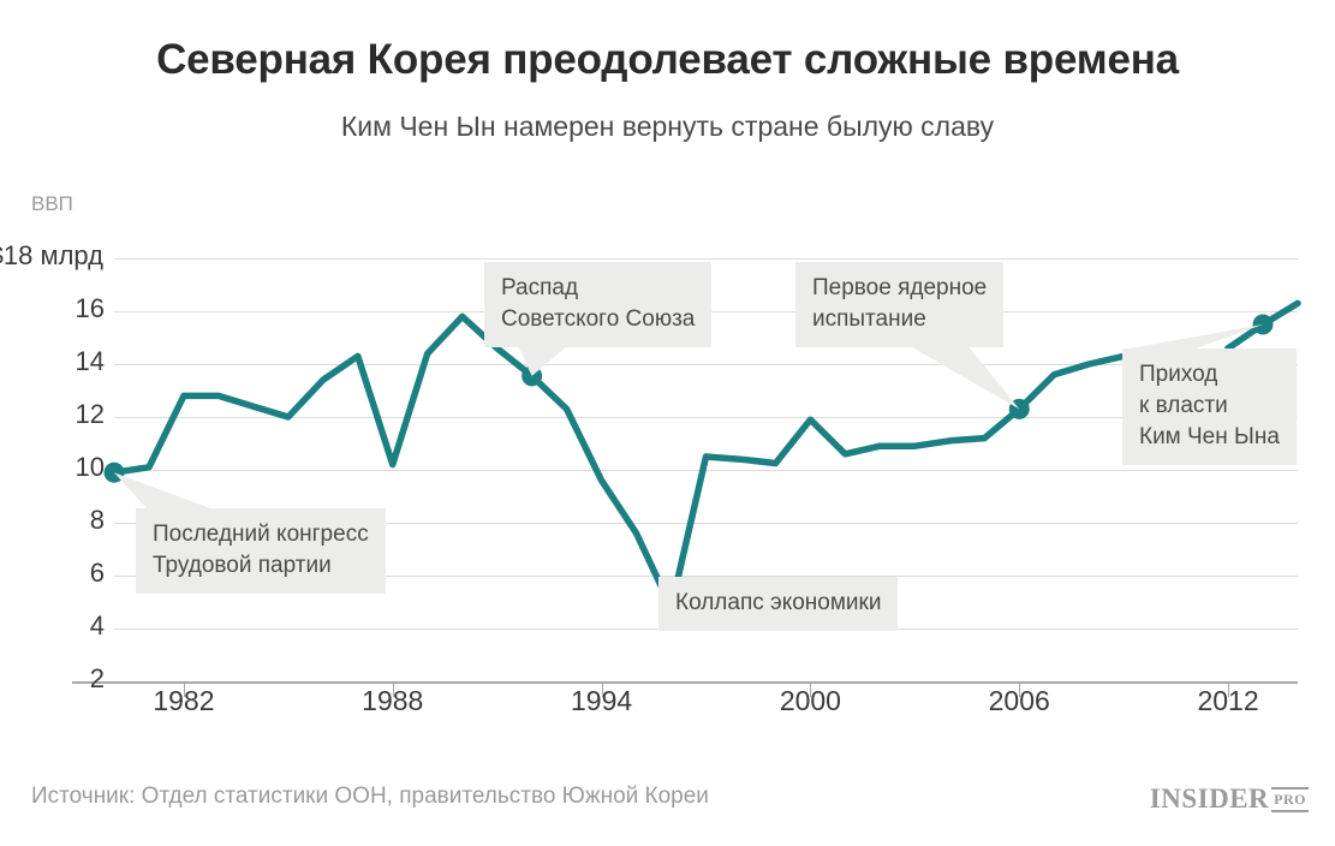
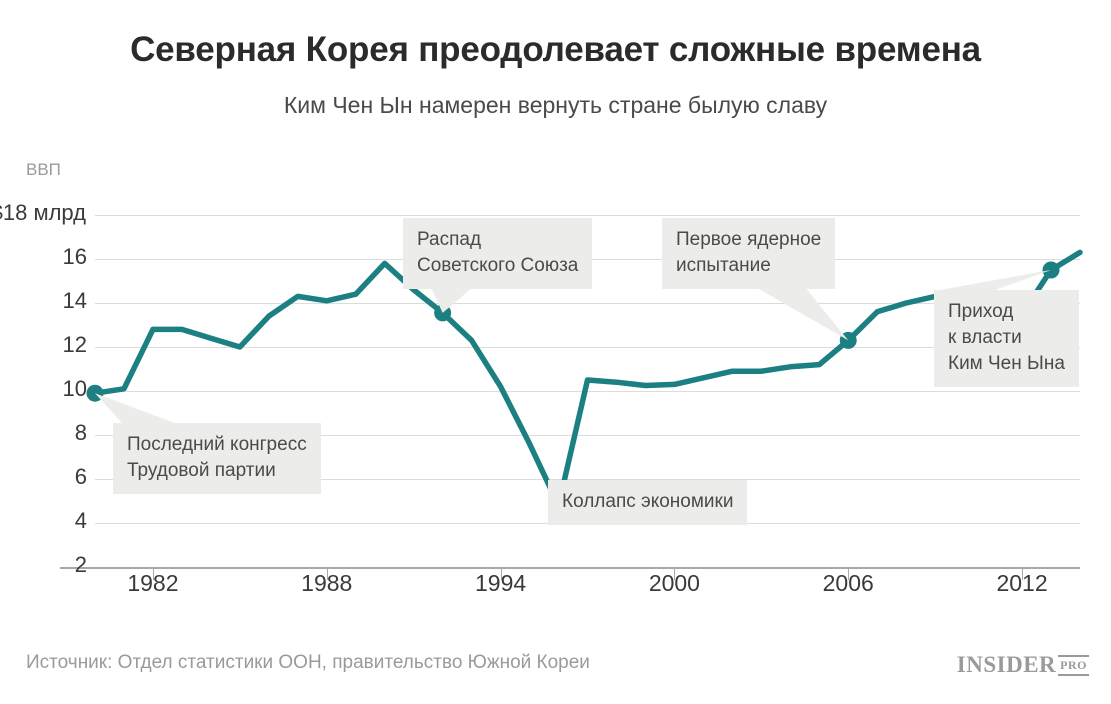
1988: 10.2 -> 14.1
1994: 9.6 -> 10.2
2000: 11.9 -> 10.3
2012: 14.6 -> 13.5
